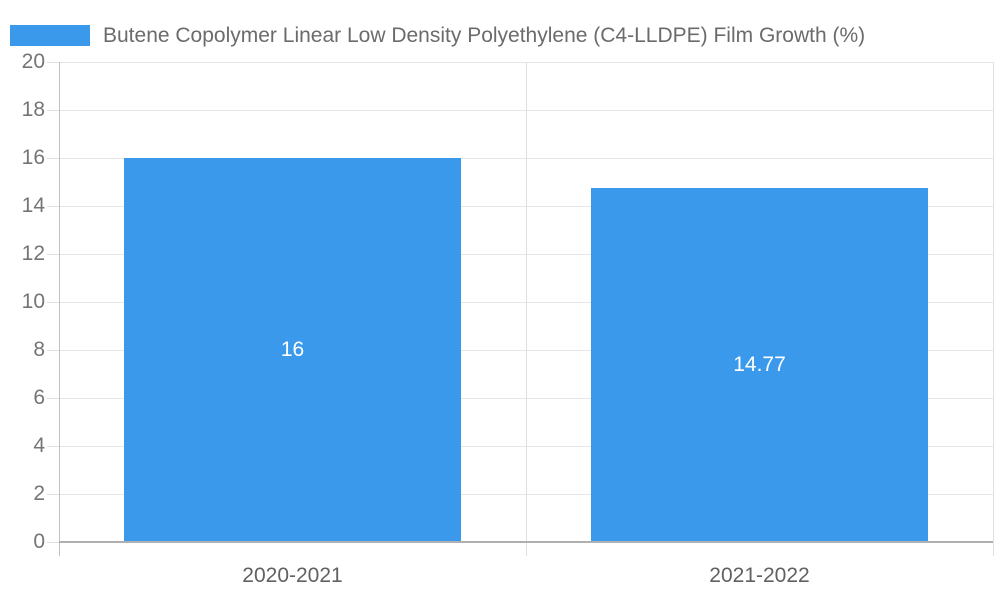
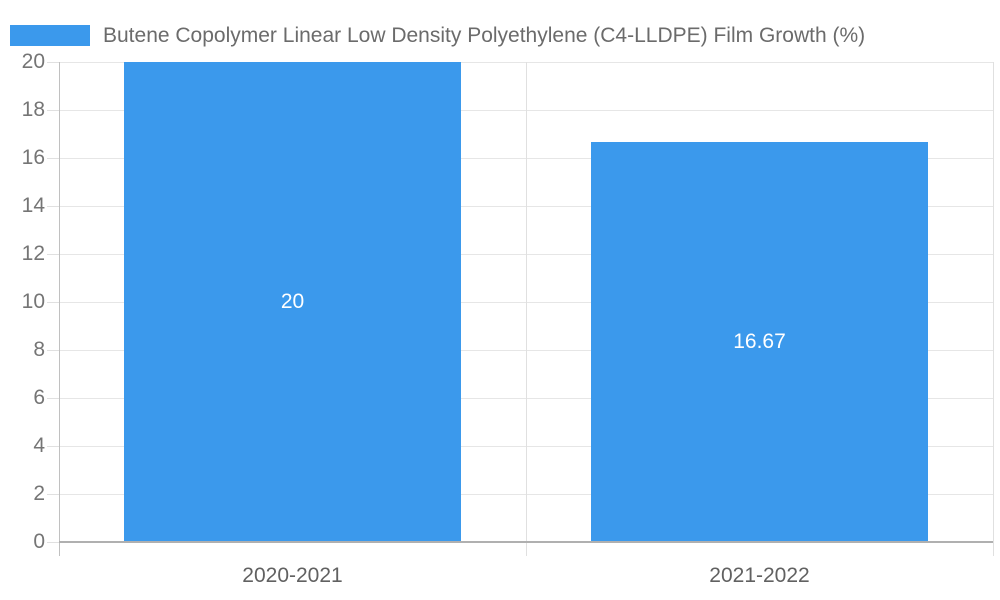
2020-2021: 16 -> 20
2021-2022: 14.77 -> 16.67
